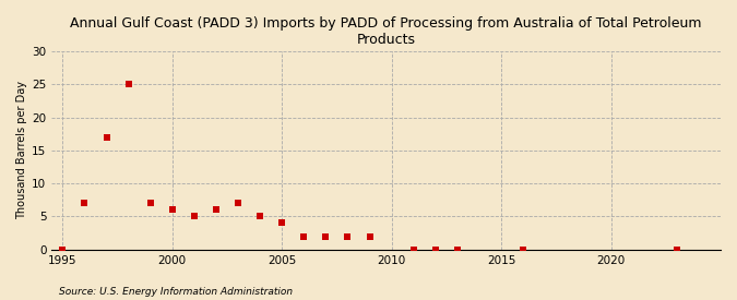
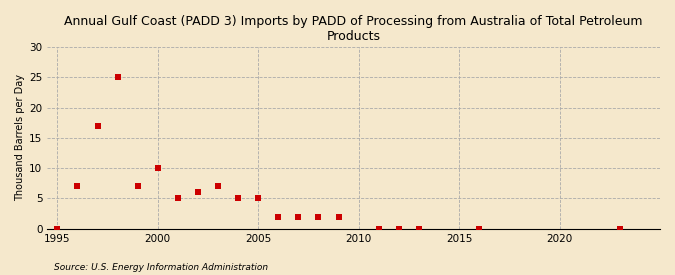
2000: 6 -> 10
2005: 4 -> 5
